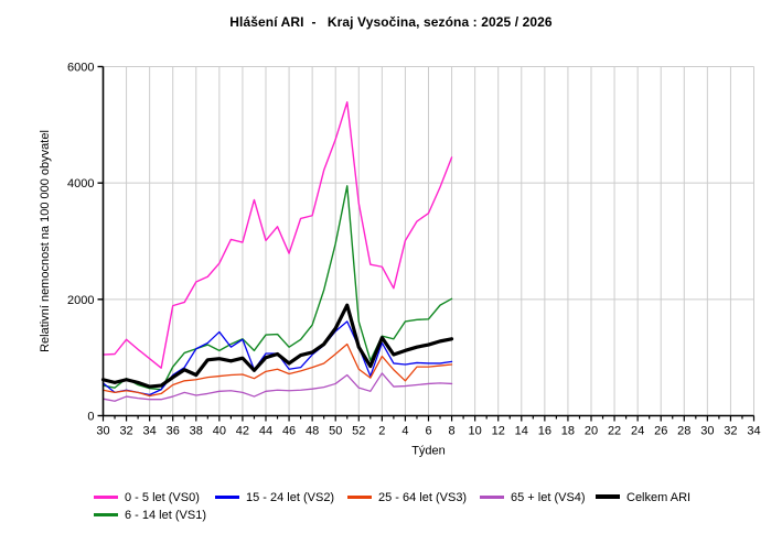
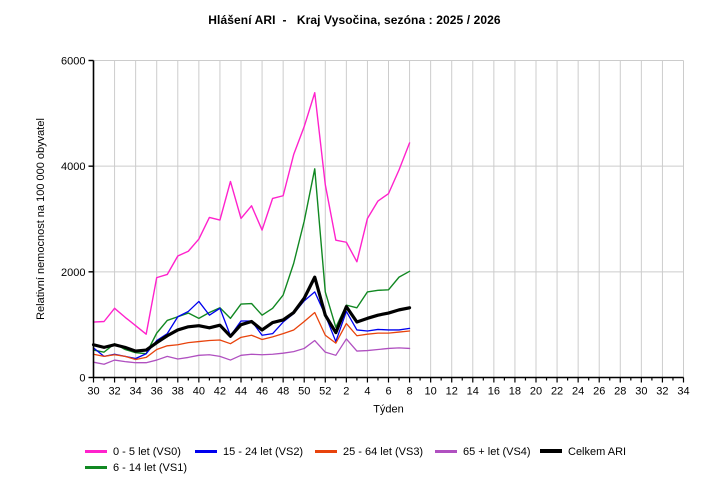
Celkem ARI/38: 700 -> 900
25 - 64 let (VS3)/4: 600 -> 800
